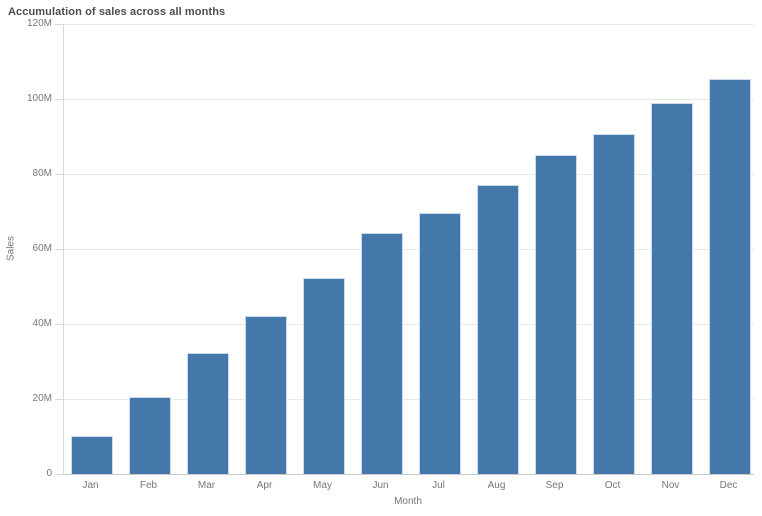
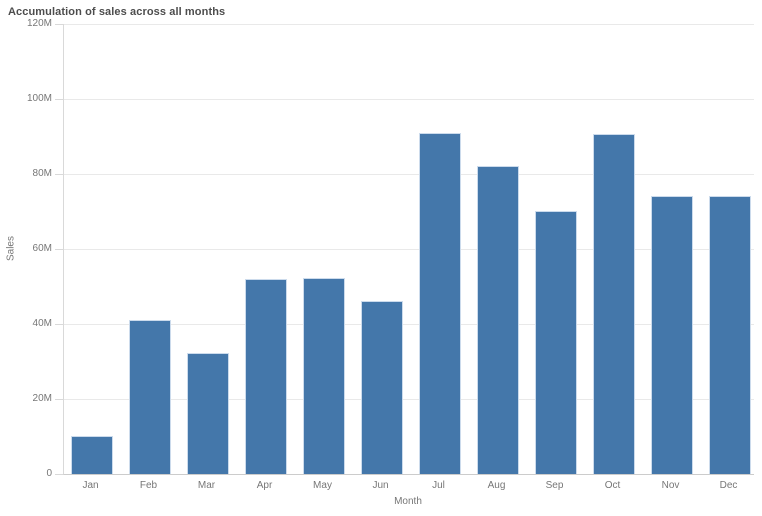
Feb: 20M -> 41M
Apr: 42M -> 52M
Jun: 64M -> 46M
Jul: 70M -> 91M
Aug: 77M -> 82M
Sep: 85M -> 70M
Nov: 99M -> 74M
Dec: 105M -> 74M
